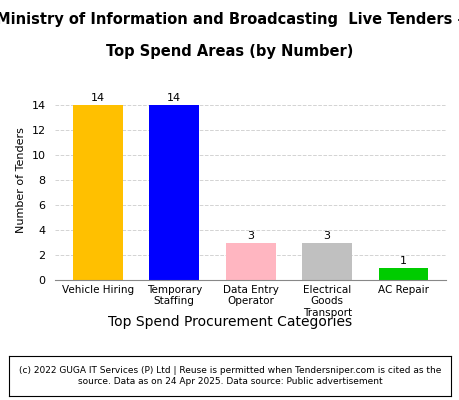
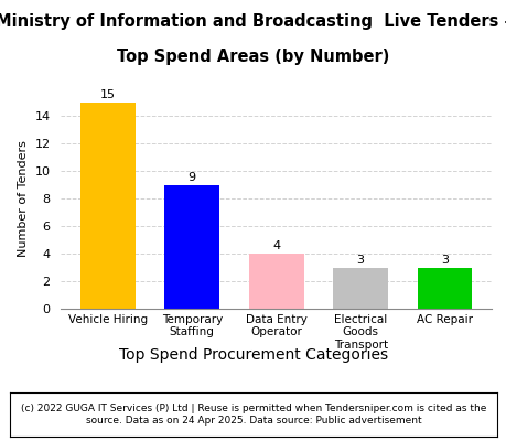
Vehicle Hiring: 14 -> 15
Temporary Staffing: 14 -> 9
Data Entry Operator: 3 -> 4
AC Repair: 1 -> 3
